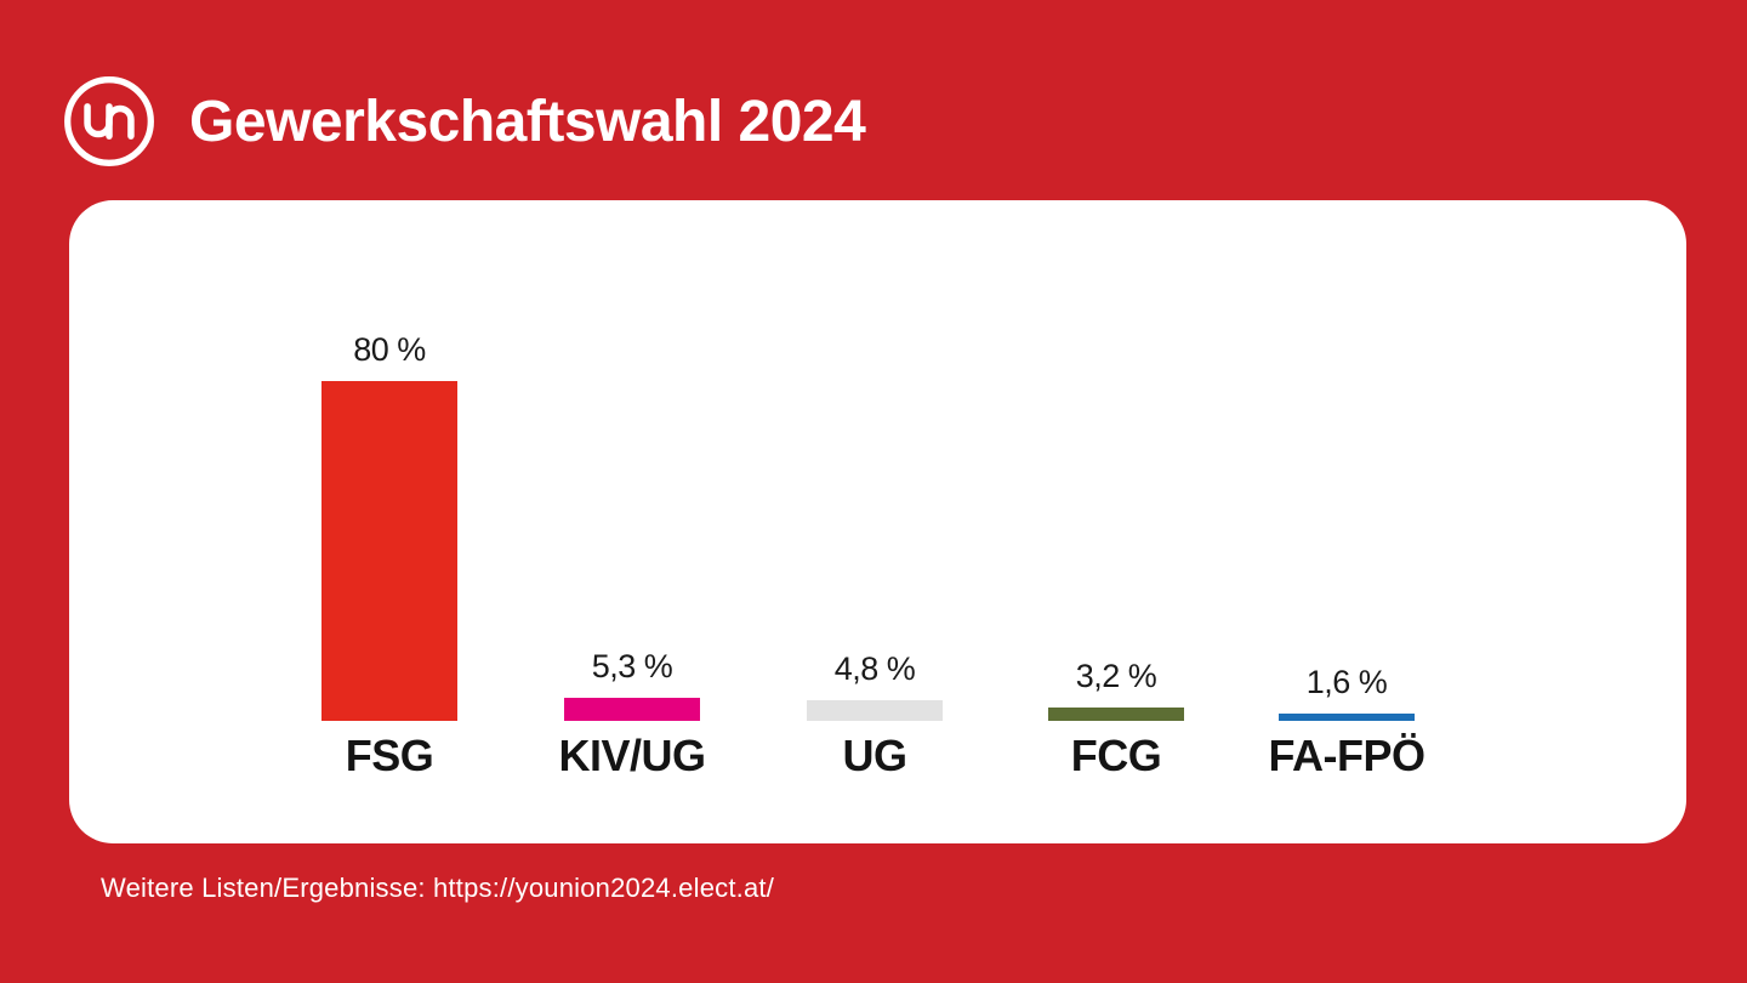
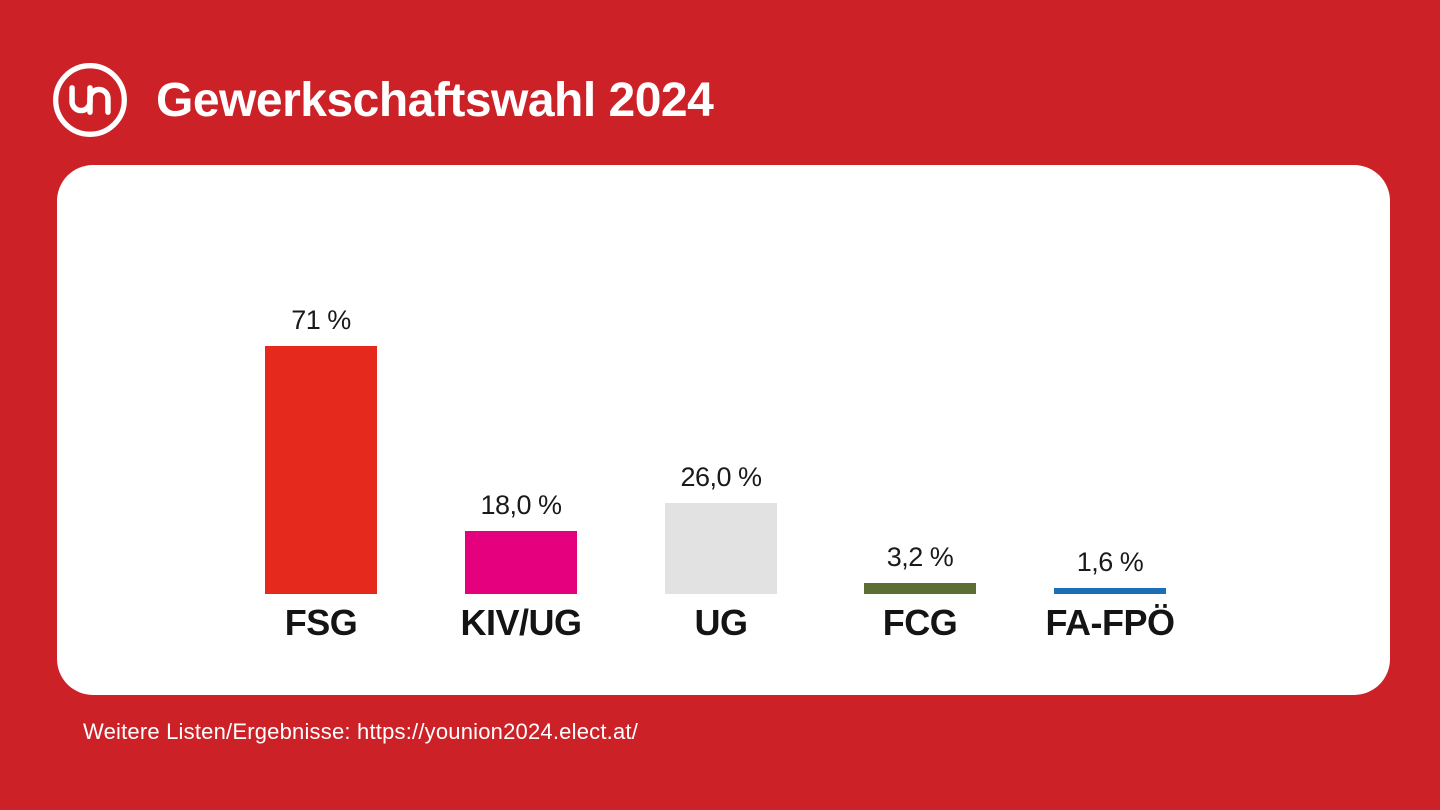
FSG: 80 -> 71
KIV/UG: 5,3 -> 18,0
UG: 4,8 -> 26,0
